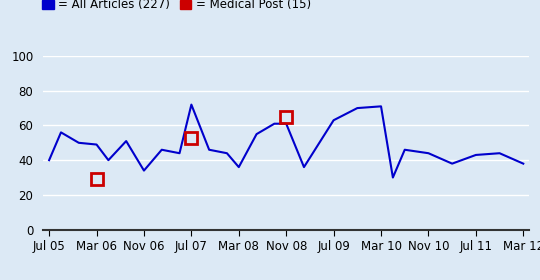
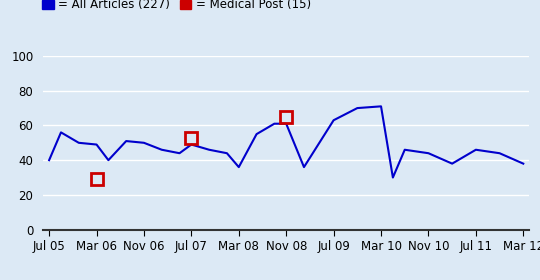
Nov 06: 34 -> 50
Jul 07: 72 -> 49
Jul 11: 43 -> 46
